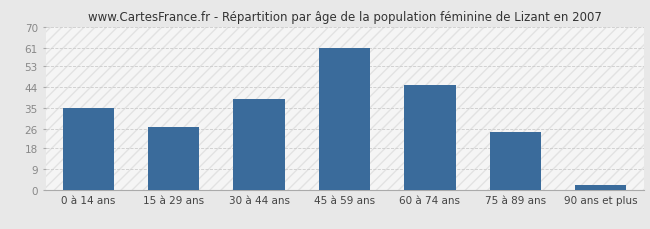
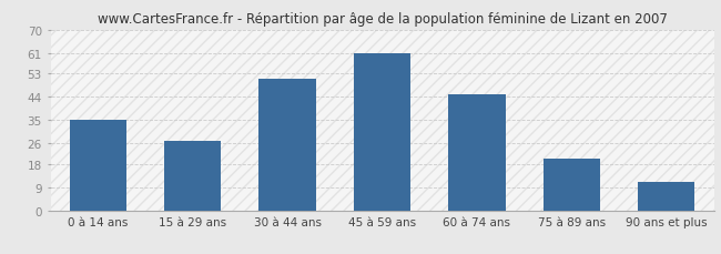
30 à 44 ans: 39 -> 51
75 à 89 ans: 25 -> 20
90 ans et plus: 2 -> 11
